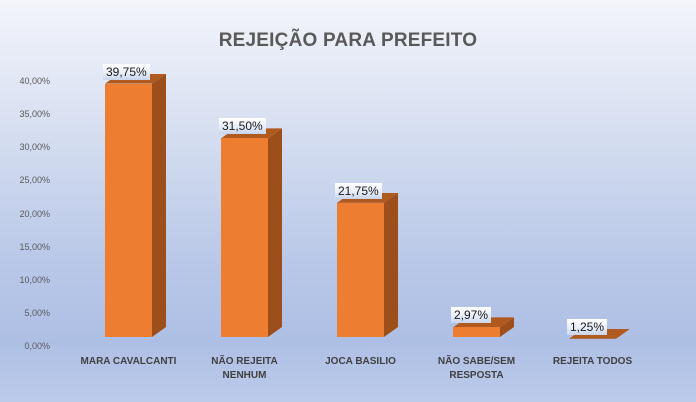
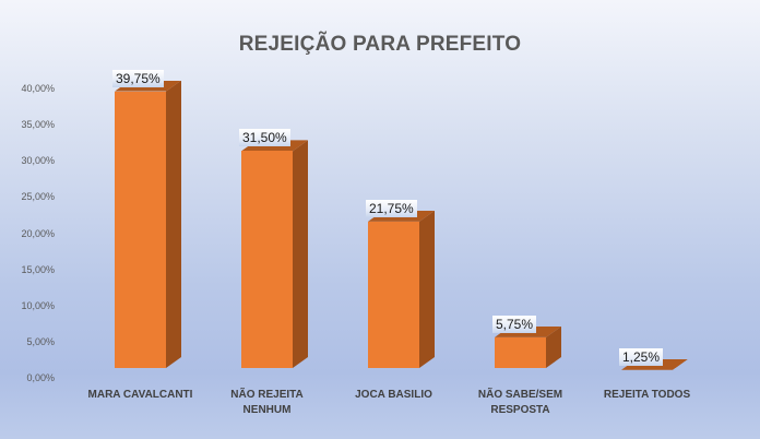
NÃO SABE/SEM RESPOSTA: 2,97% -> 5,75%
